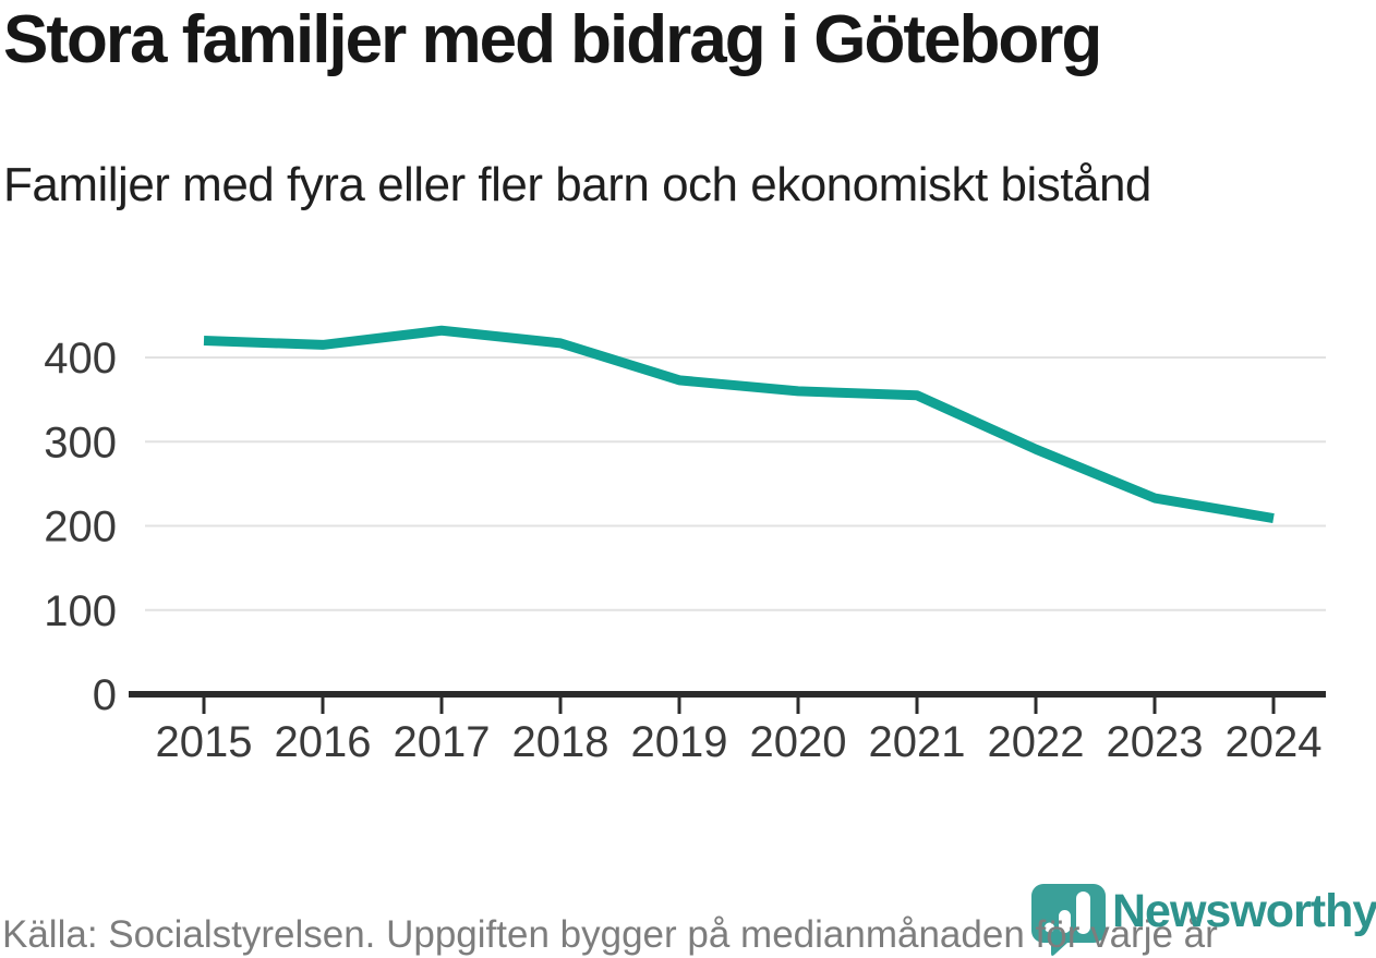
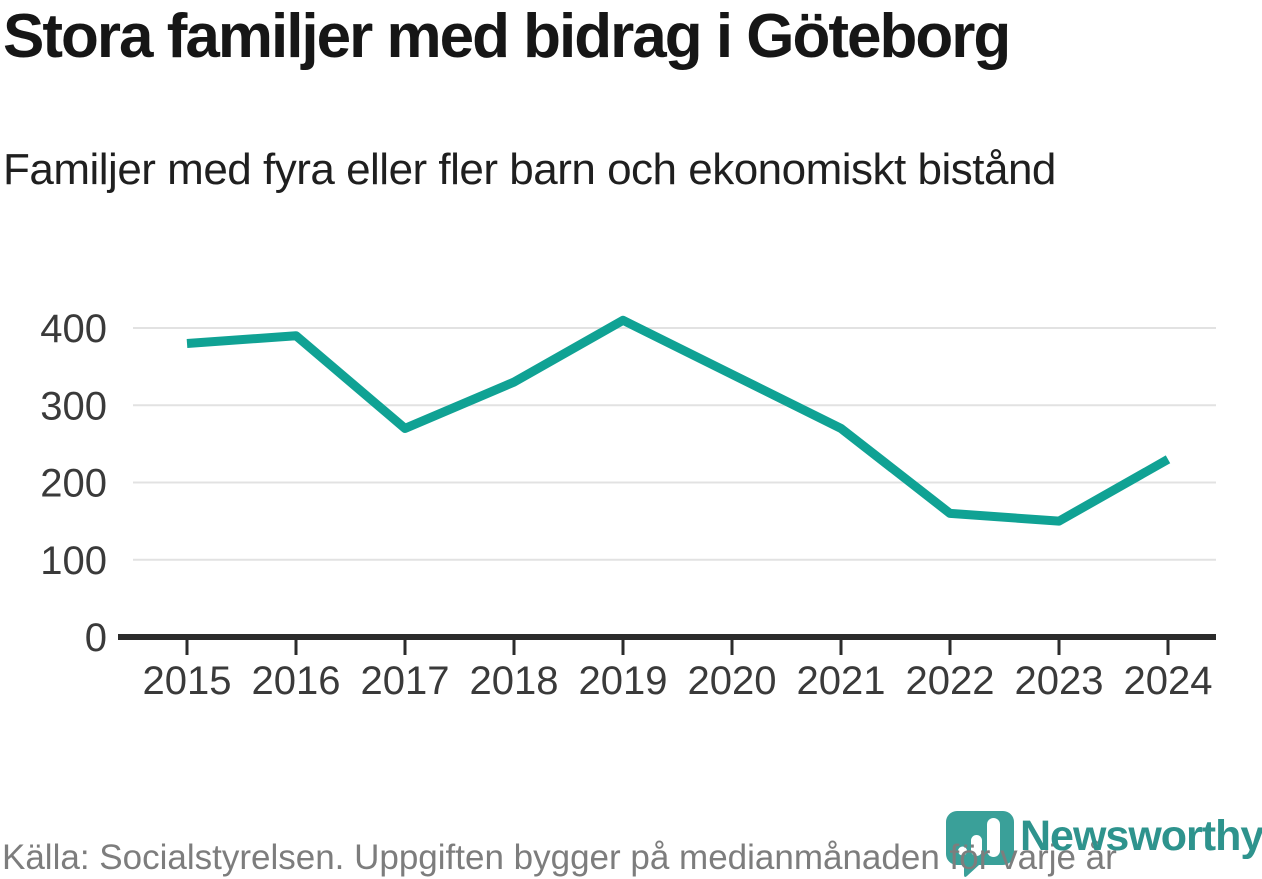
2015: 420 -> 380
2016: 420 -> 390
2017: 430 -> 270
2018: 420 -> 330
2019: 370 -> 410
2020: 360 -> 340
2021: 360 -> 270
2022: 290 -> 160
2023: 230 -> 150
2024: 210 -> 230
